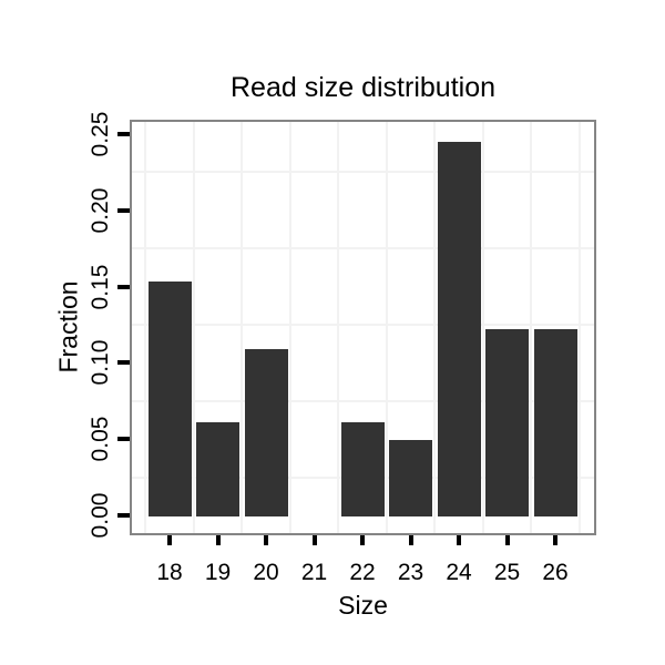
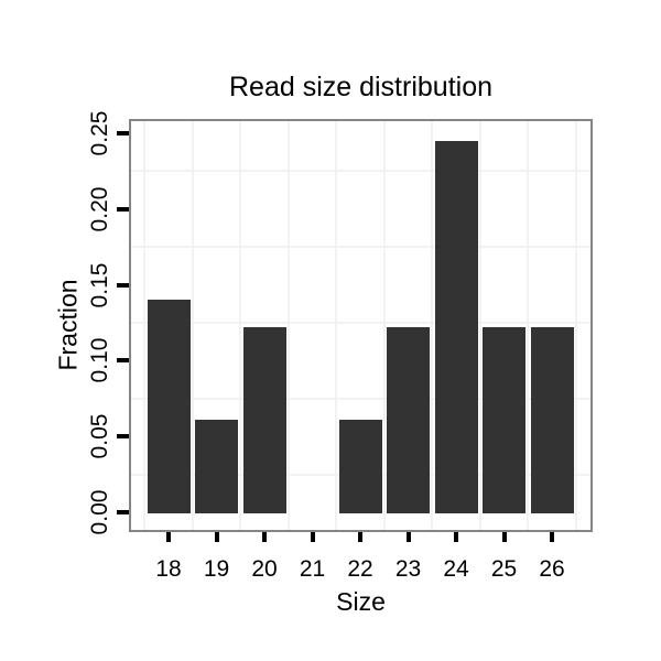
18: 0.154 -> 0.141
20: 0.110 -> 0.123
23: 0.050 -> 0.123
